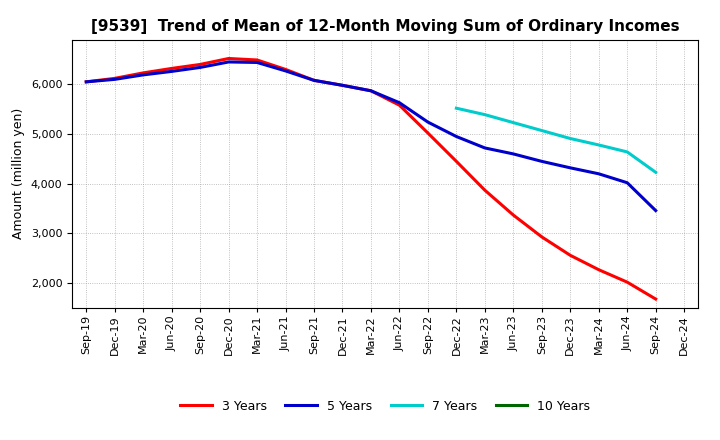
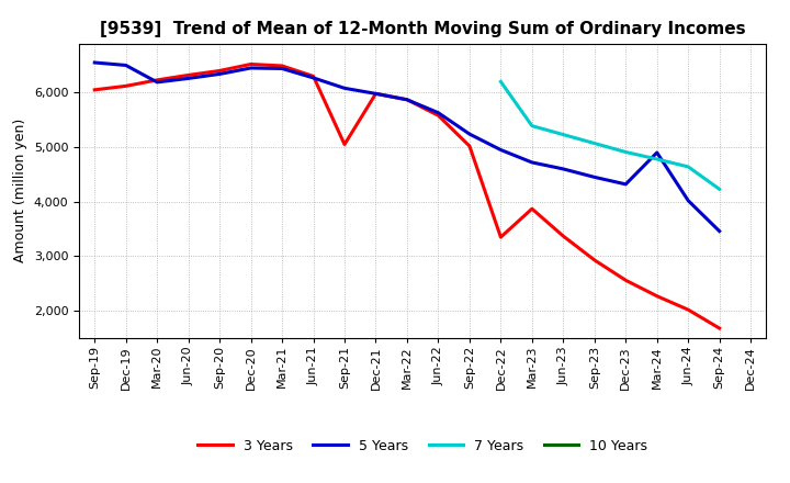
5 Years/Sep-19: 6,050 -> 6,550
5 Years/Dec-19: 6,100 -> 6,500
3 Years/Sep-21: 6,080 -> 5,050
3 Years/Dec-22: 4,450 -> 3,350
7 Years/Dec-22: 5,520 -> 6,200
5 Years/Mar-24: 4,200 -> 4,900
